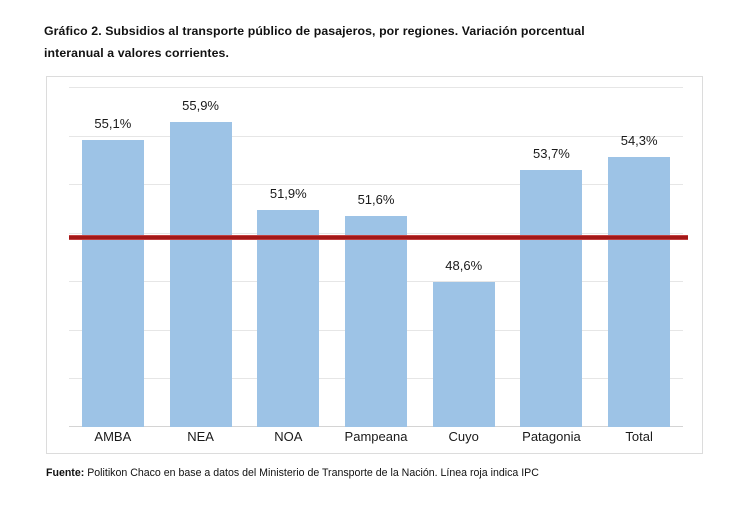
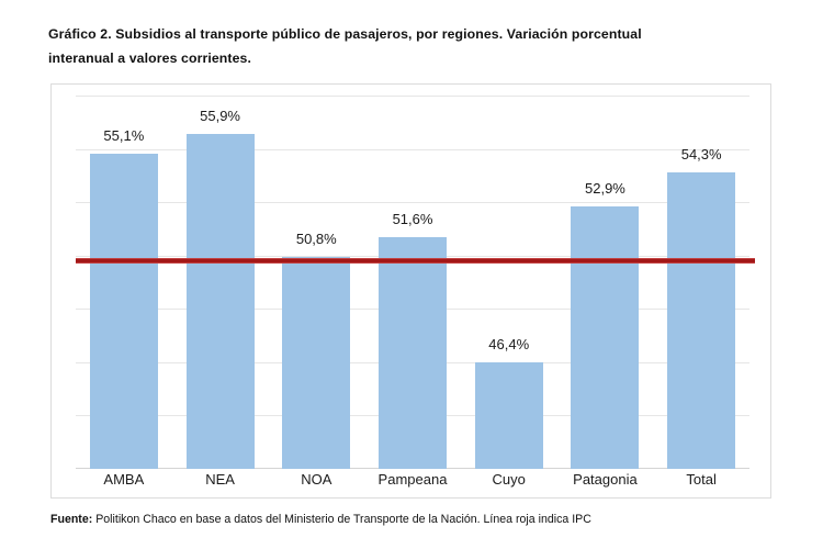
NOA: 51,9% -> 50,8%
Cuyo: 48,6% -> 46,4%
Patagonia: 53,7% -> 52,9%
